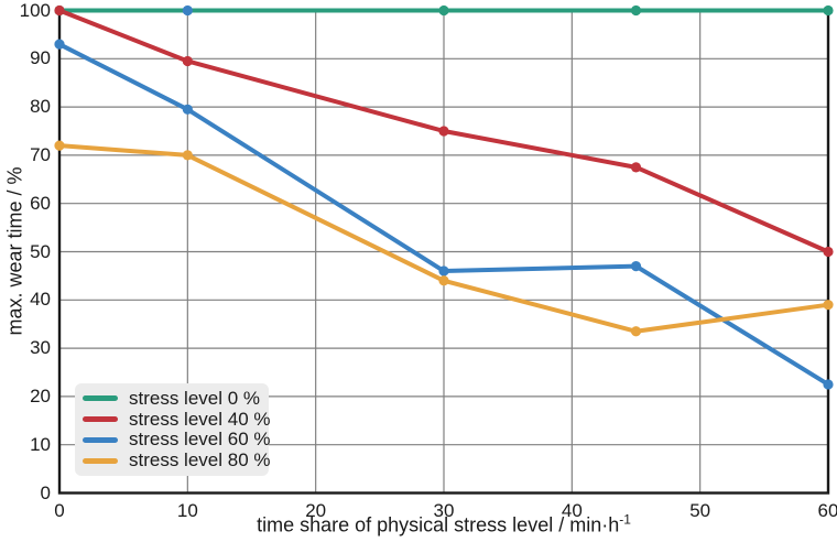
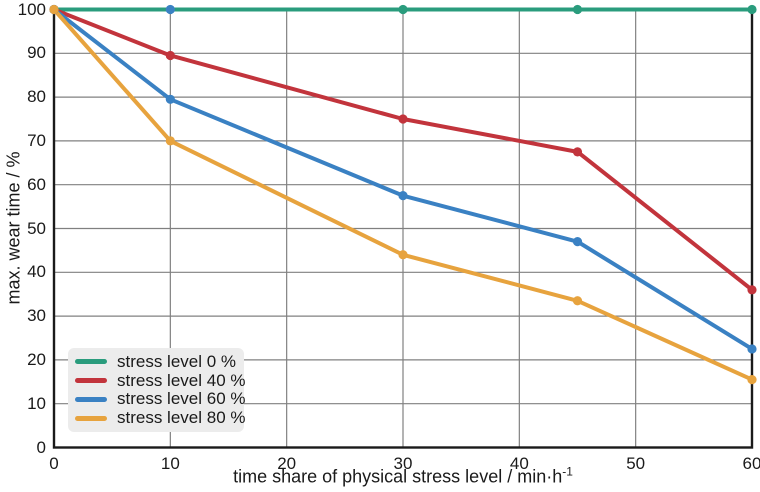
stress level 60 %/0: 93 -> 100
stress level 80 %/0: 72 -> 100
stress level 60 %/30: 46 -> 58
stress level 40 %/60: 50 -> 36
stress level 80 %/60: 39 -> 16
